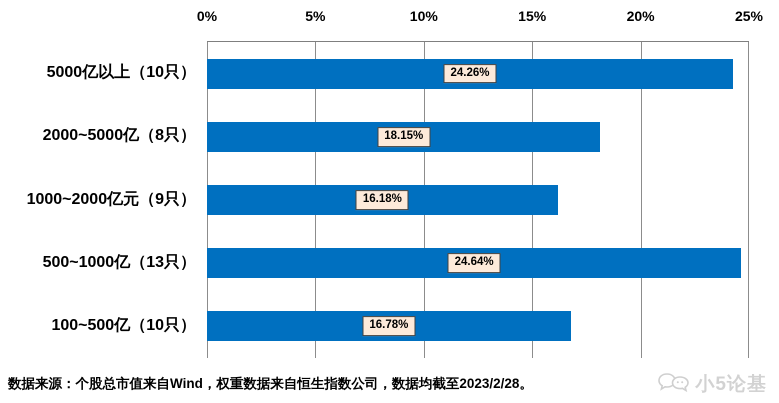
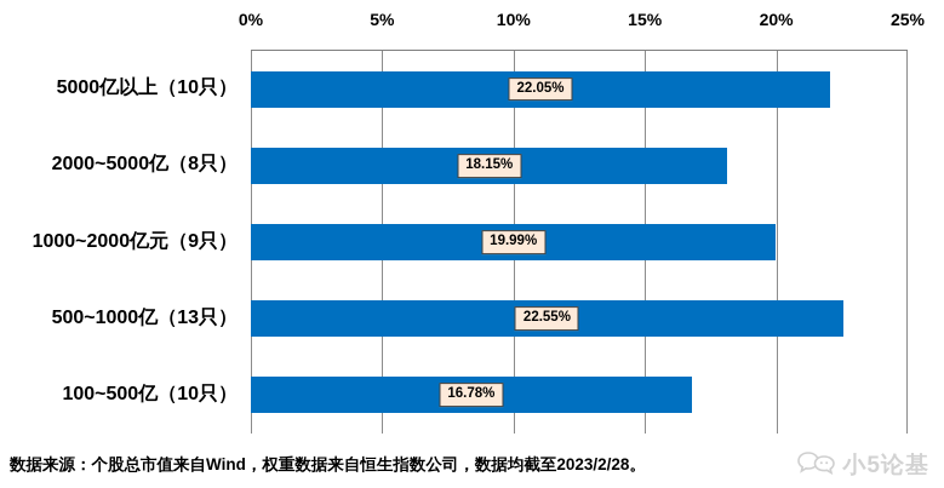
5000亿以上（10只）: 24.26% -> 22.05%
1000~2000亿元（9只）: 16.18% -> 19.99%
500~1000亿（13只）: 24.64% -> 22.55%
